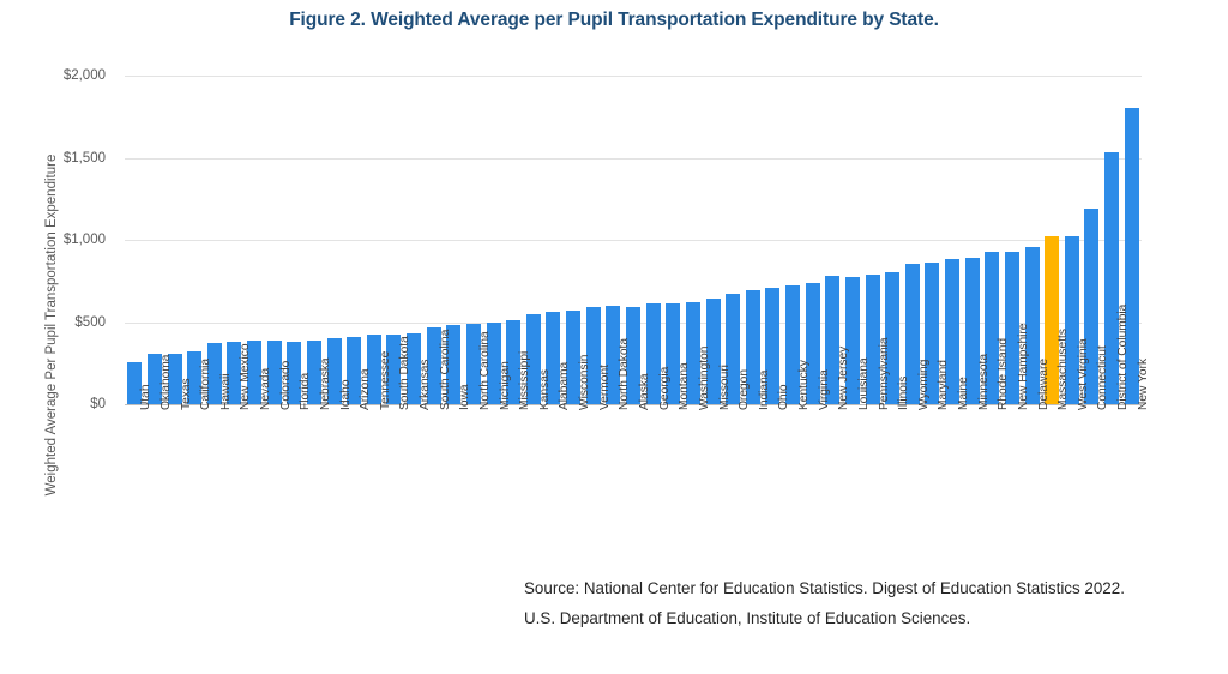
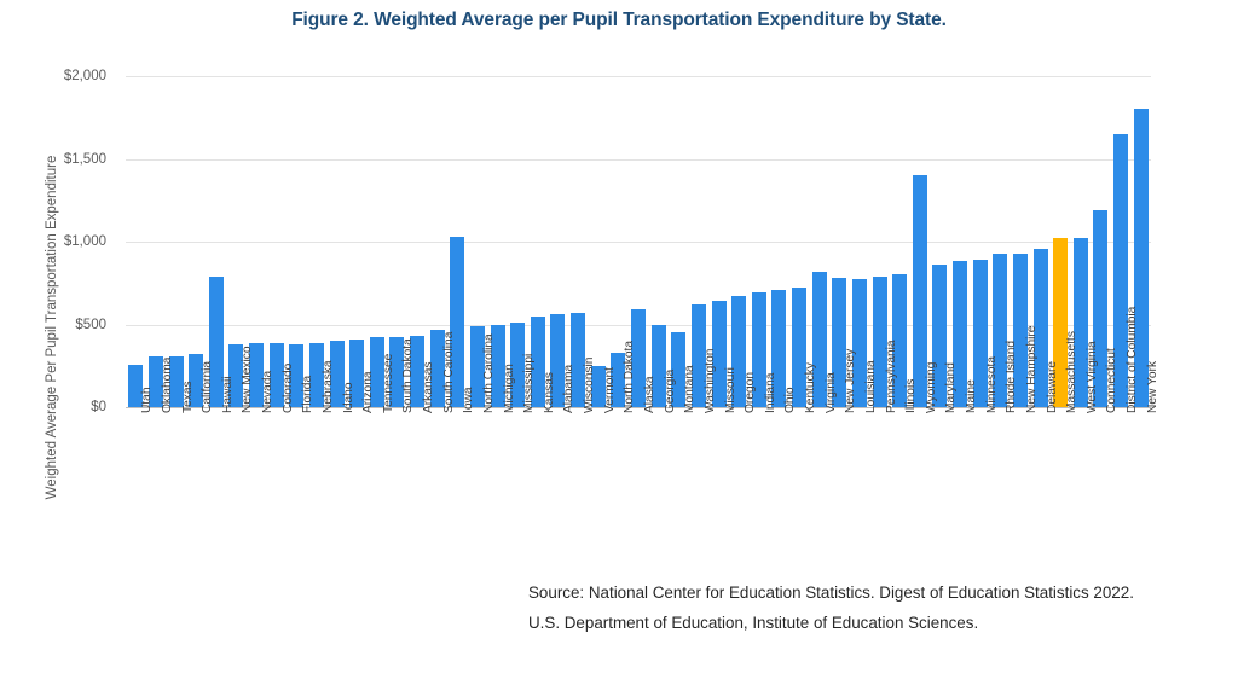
Hawaii: $370 -> $790
Iowa: $480 -> $1030
Vermont: $600 -> $250
North Dakota: $600 -> $330
Georgia: $610 -> $500
Montana: $620 -> $450
Virginia: $740 -> $820
Wyoming: $860 -> $1400
District of Columbia: $1530 -> $1650
